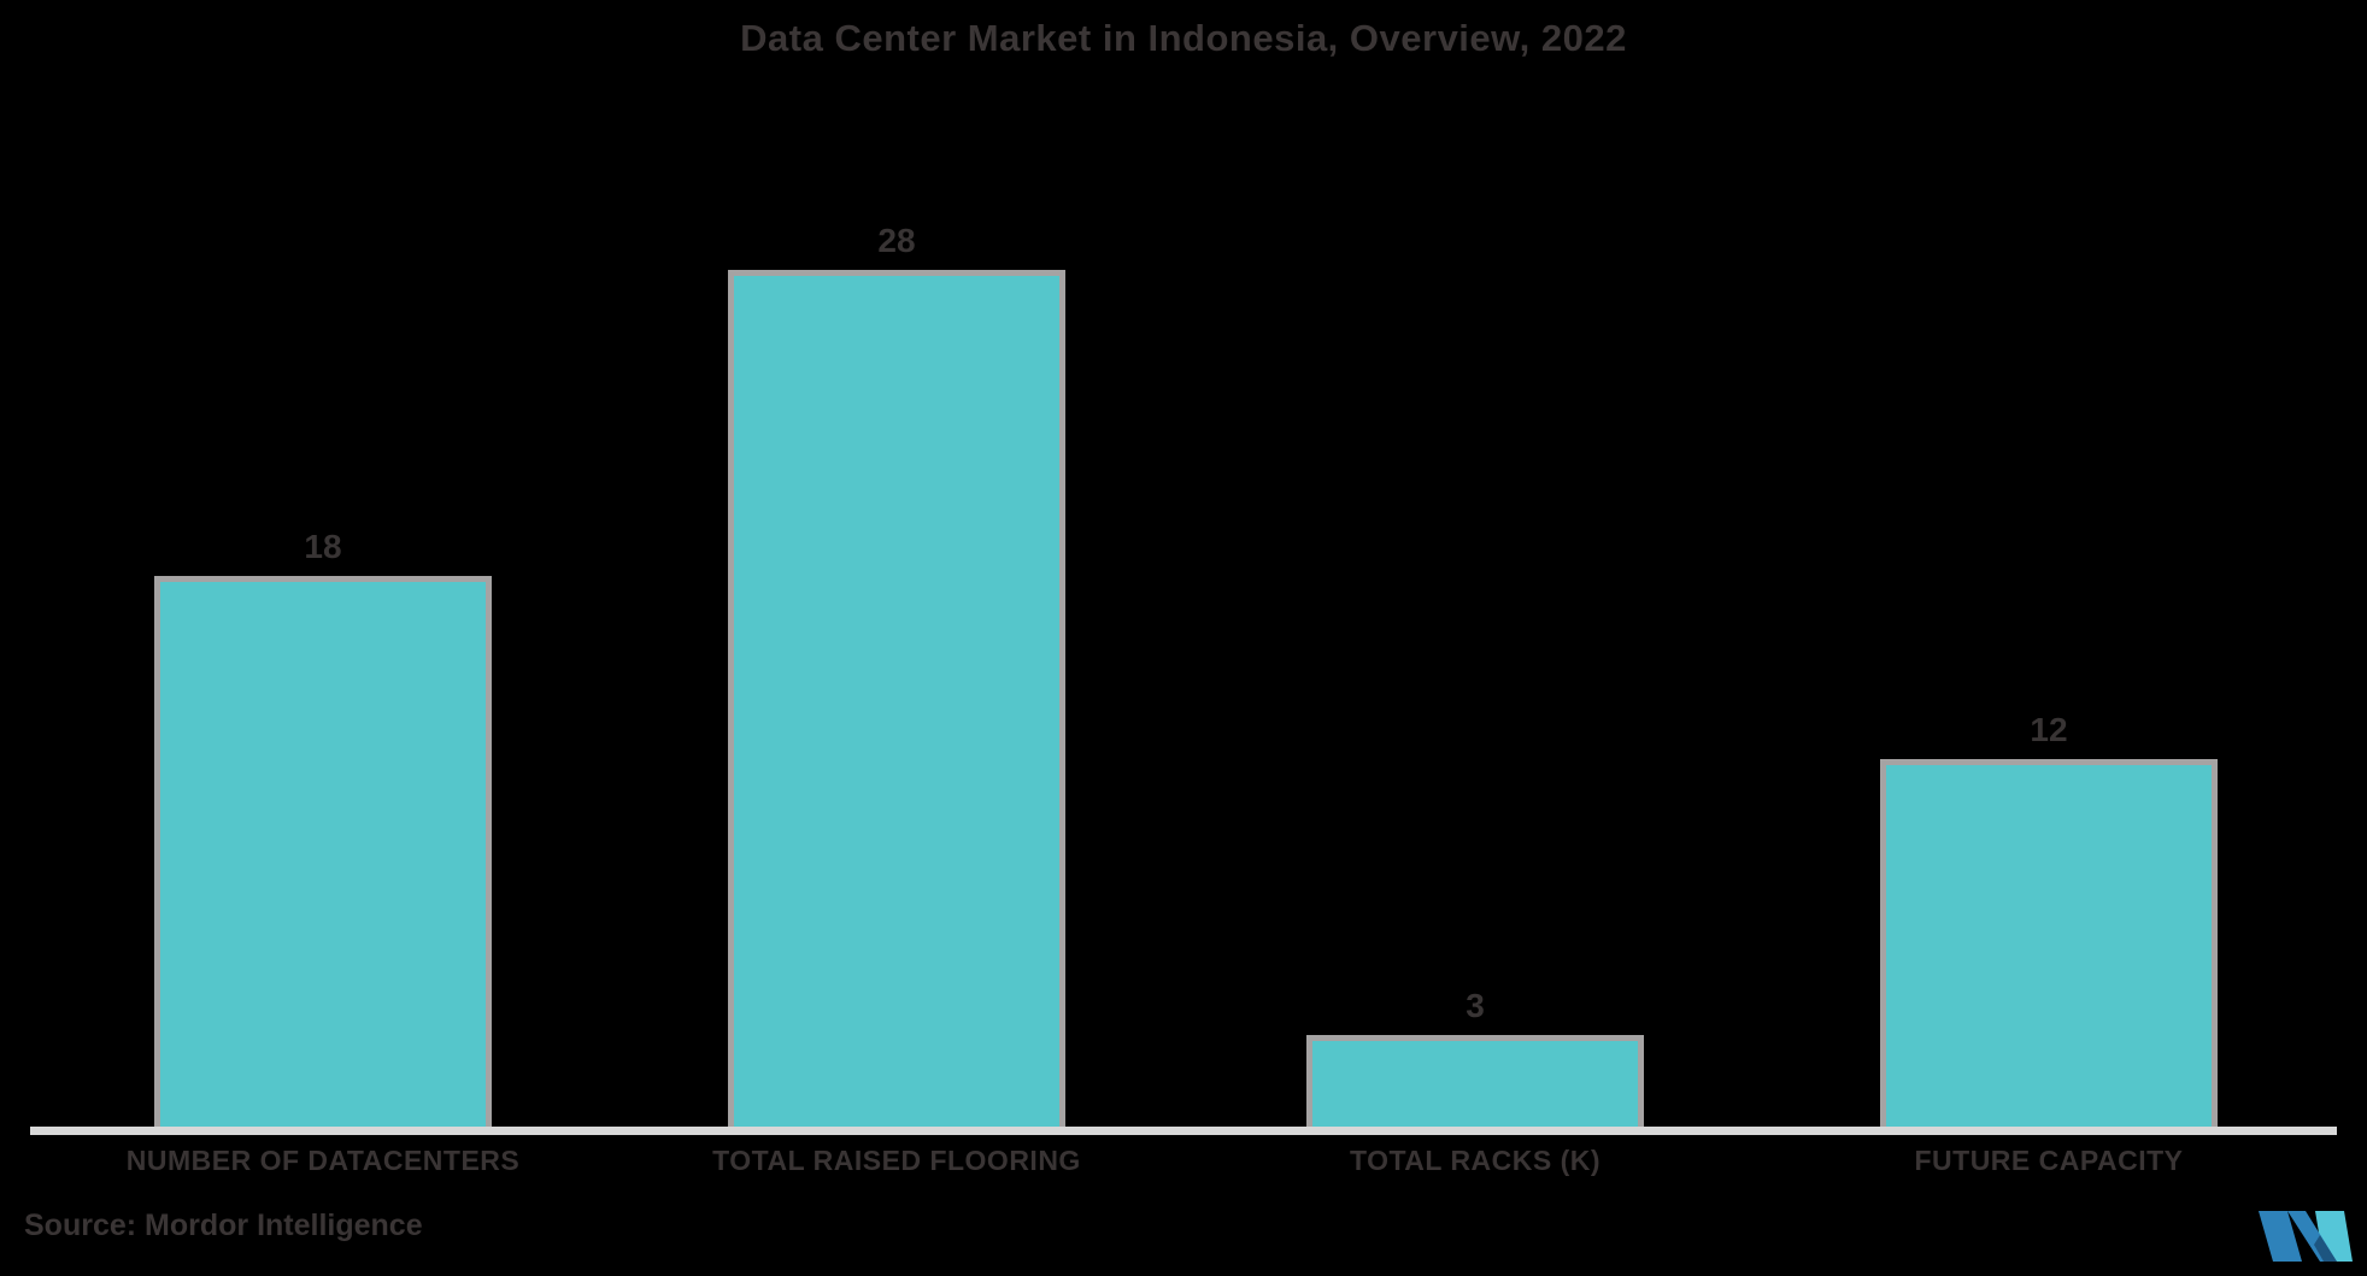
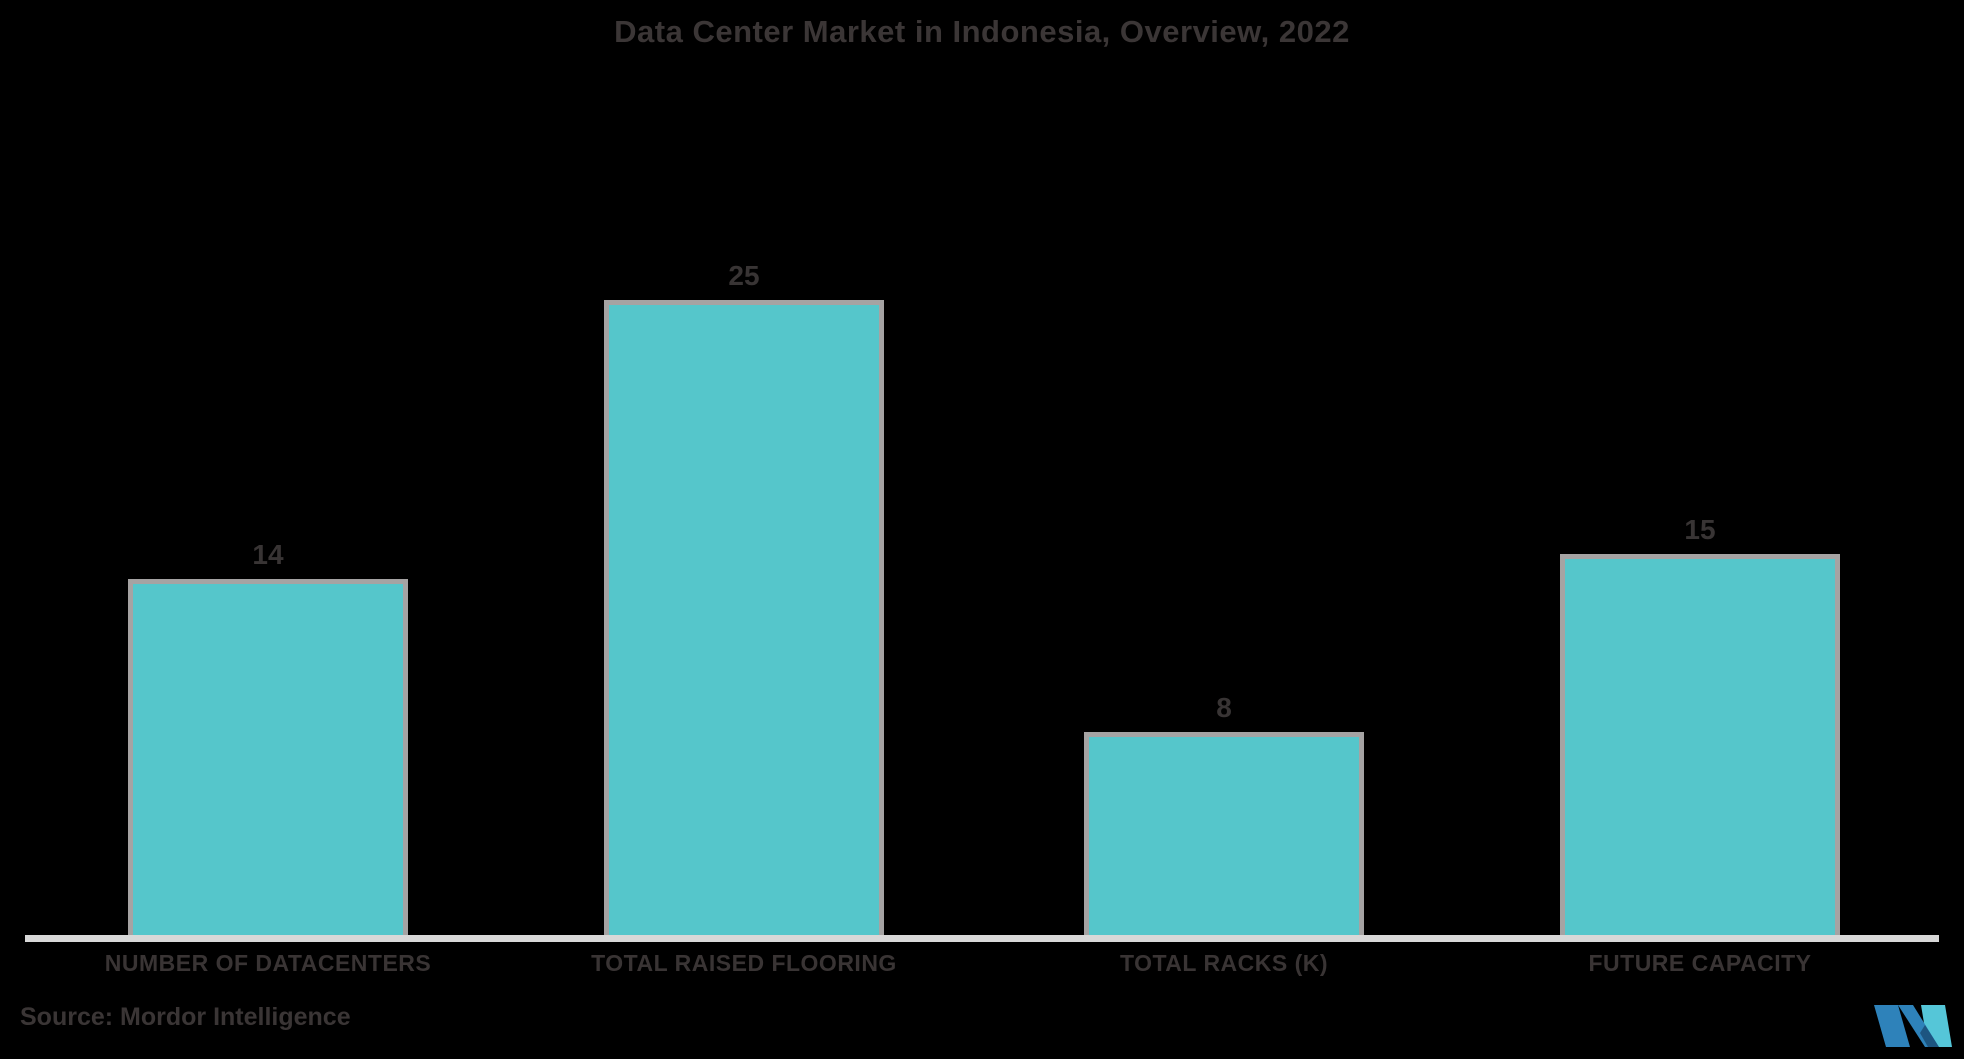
NUMBER OF DATACENTERS: 18 -> 14
TOTAL RAISED FLOORING: 28 -> 25
TOTAL RACKS (K): 3 -> 8
FUTURE CAPACITY: 12 -> 15
